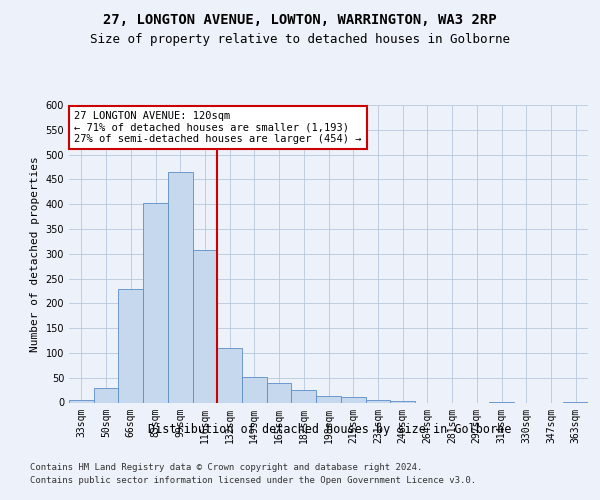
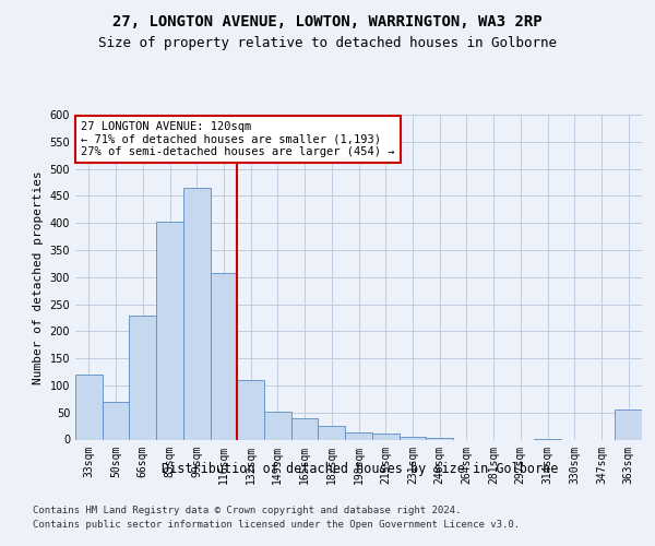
33sqm: 5 -> 120
50sqm: 30 -> 70
363sqm: 2 -> 55
